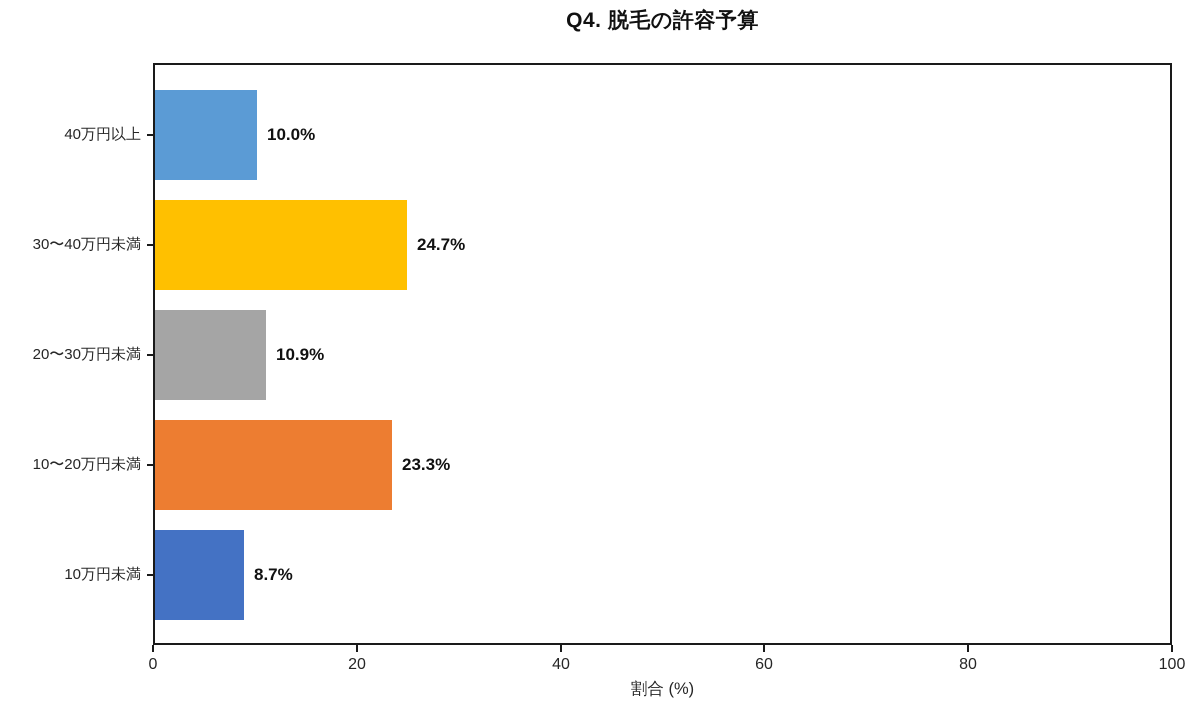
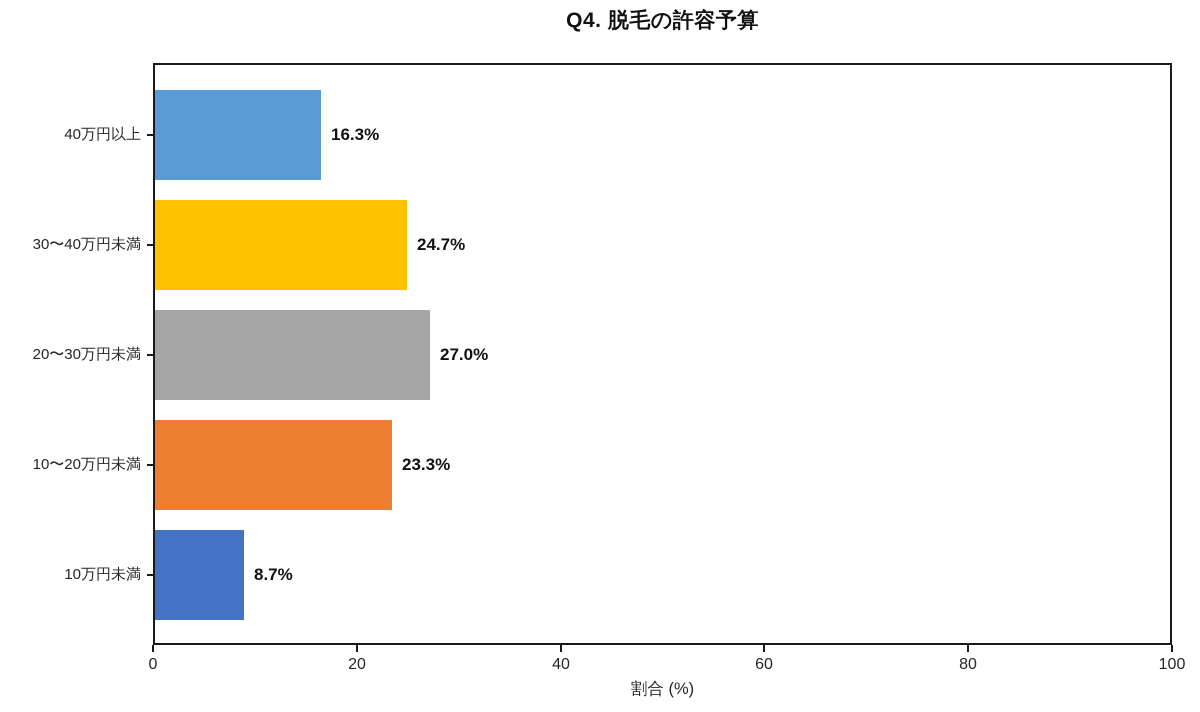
40万円以上: 10.0% -> 16.3%
20〜30万円未満: 10.9% -> 27.0%
